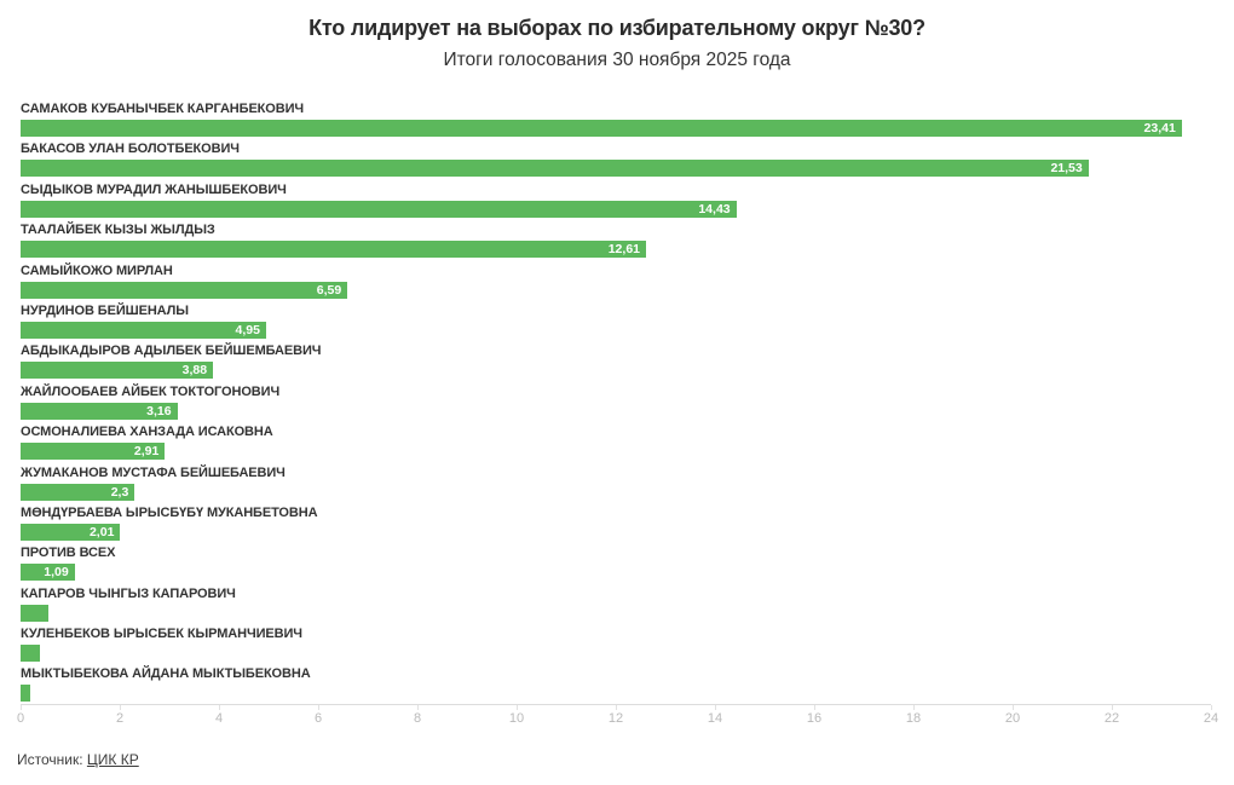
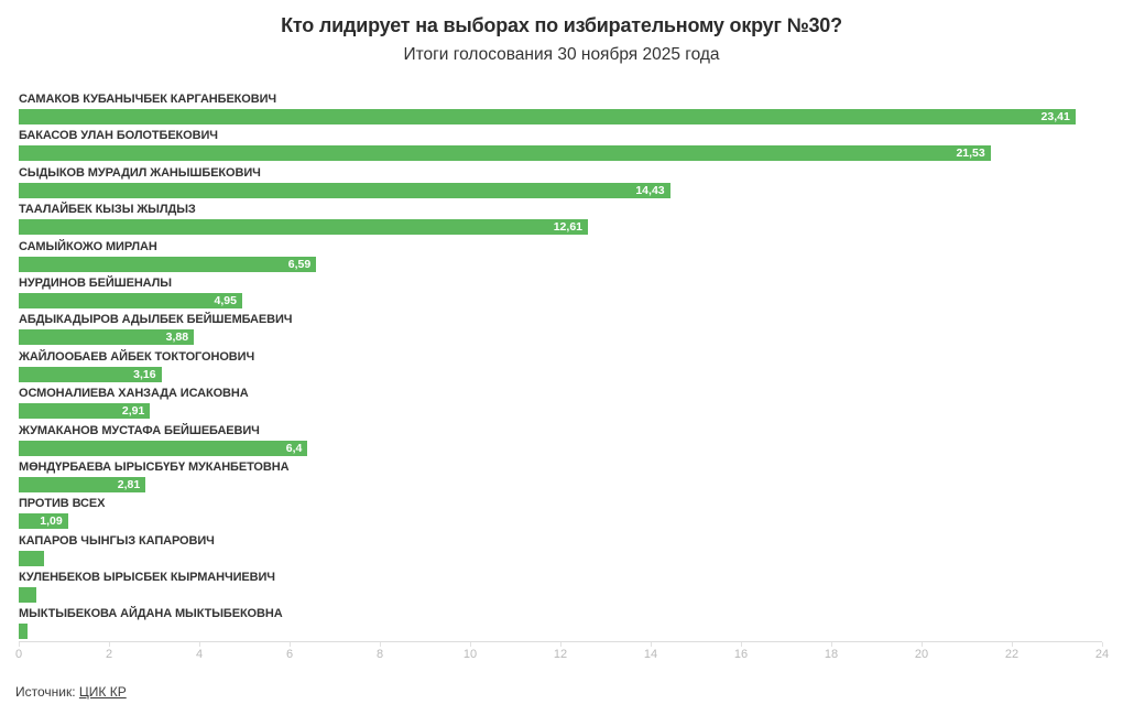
ЖУМАКАНОВ МУСТАФА БЕЙШЕБАЕВИЧ: 2,3 -> 6,4
МӨНДҮРБАЕВА ЫРЫСБҮБҮ МУКАНБЕТОВНА: 2,01 -> 2,81
